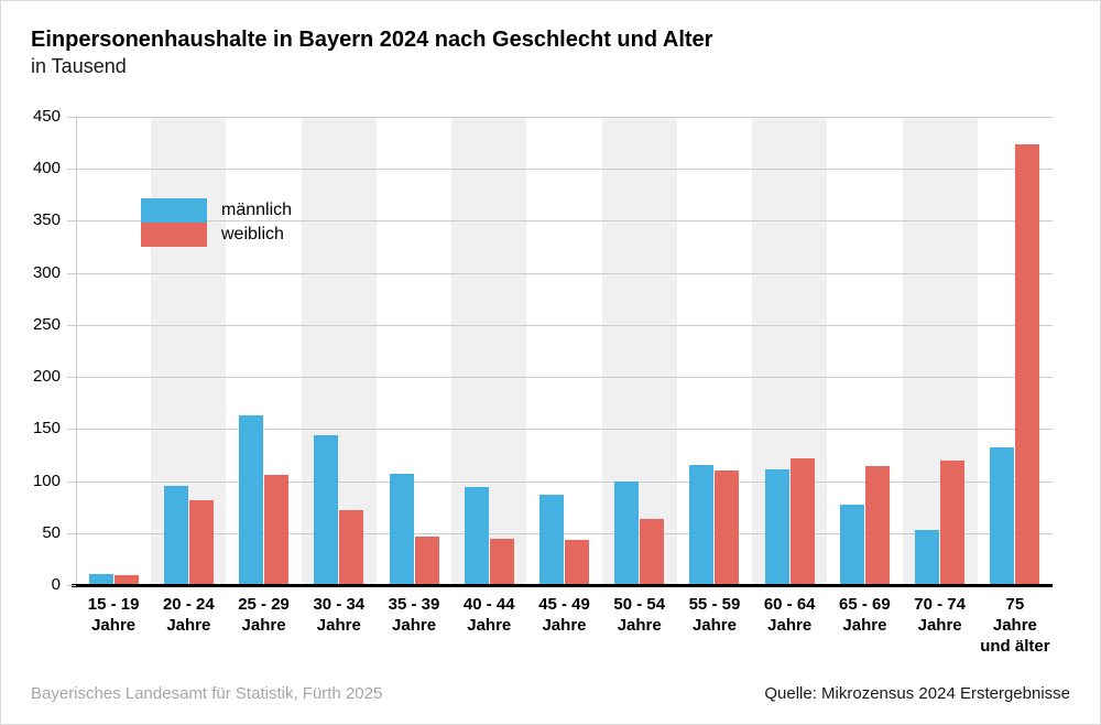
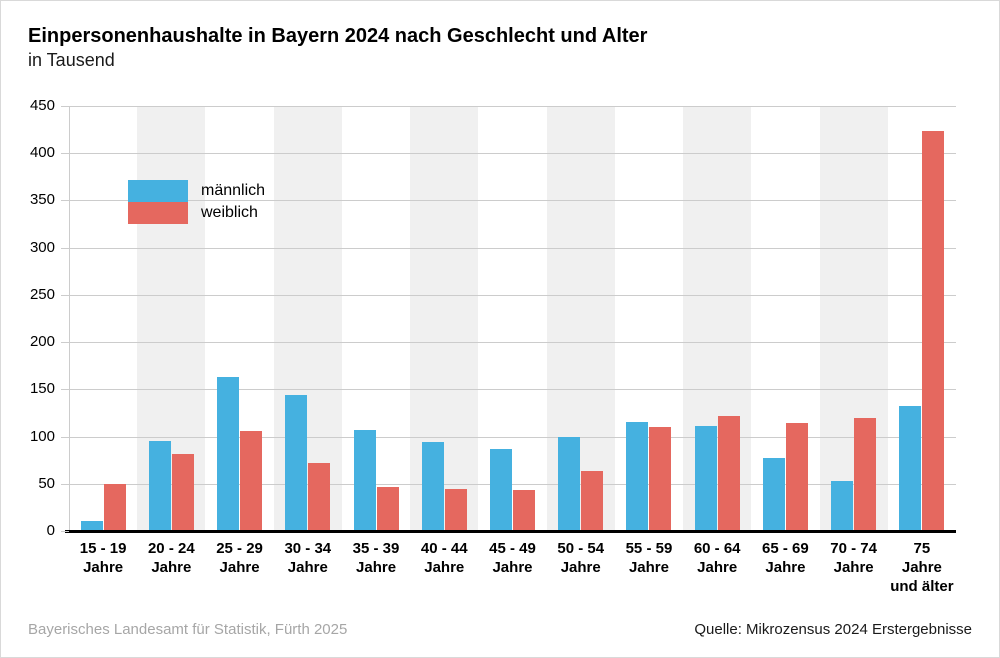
weiblich/15 - 19 Jahre: 10 -> 50
